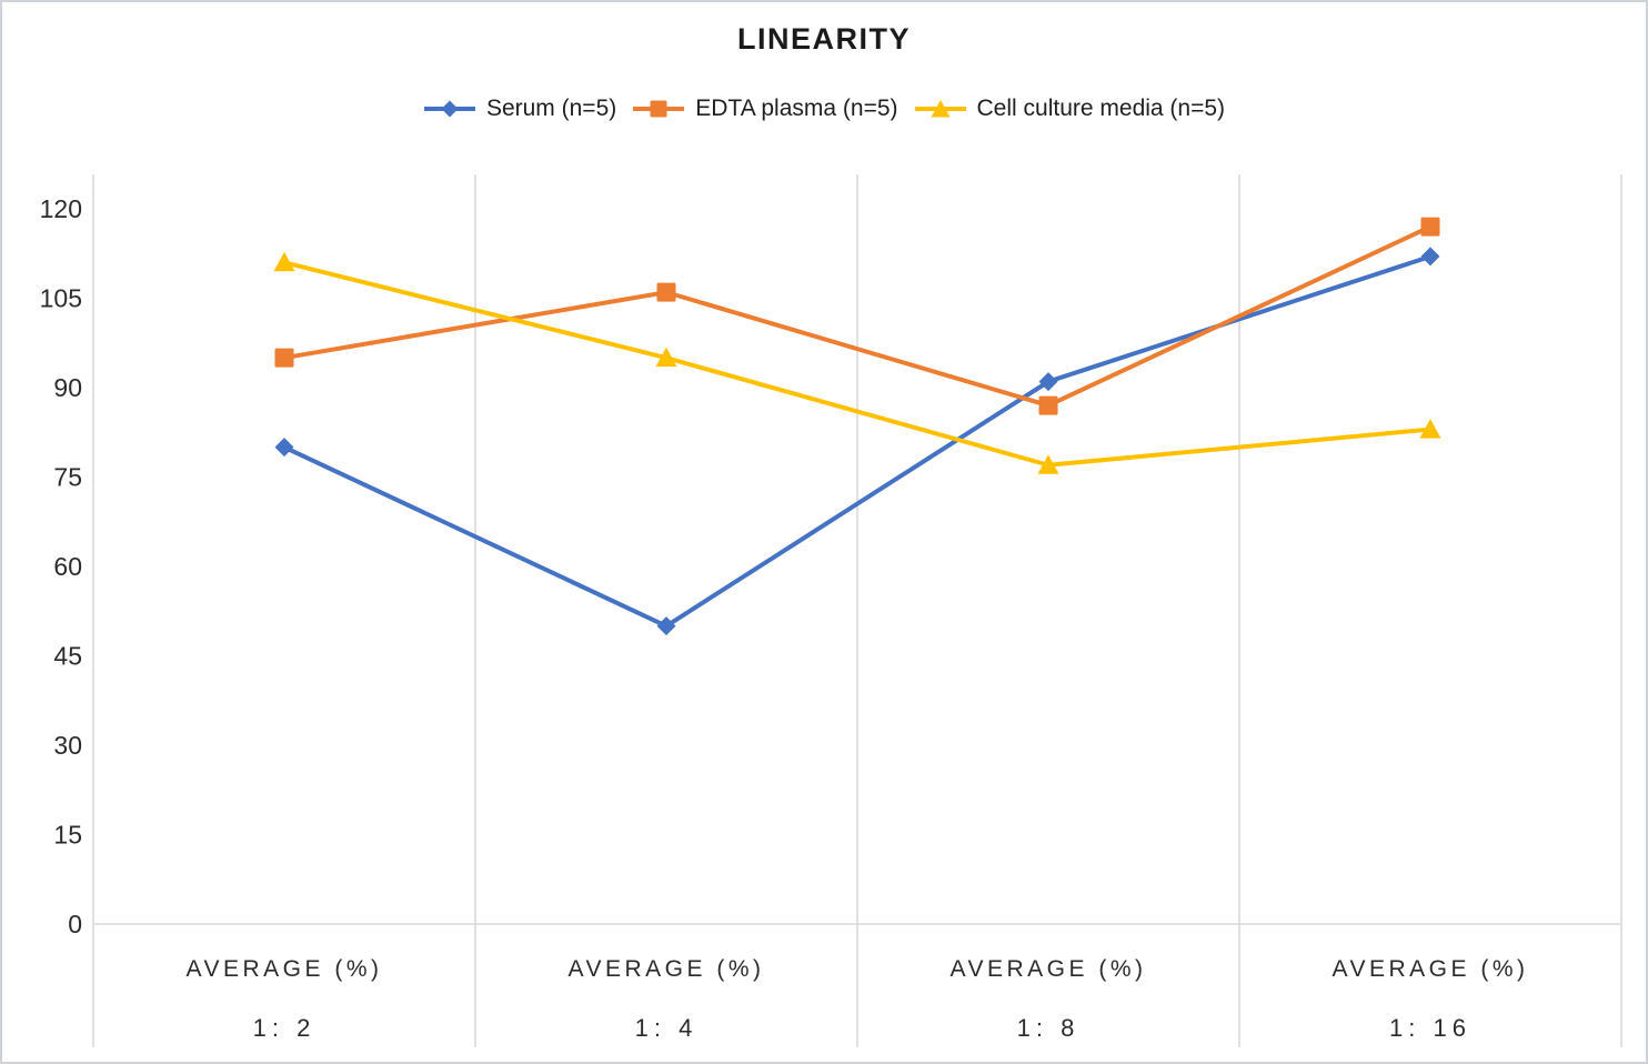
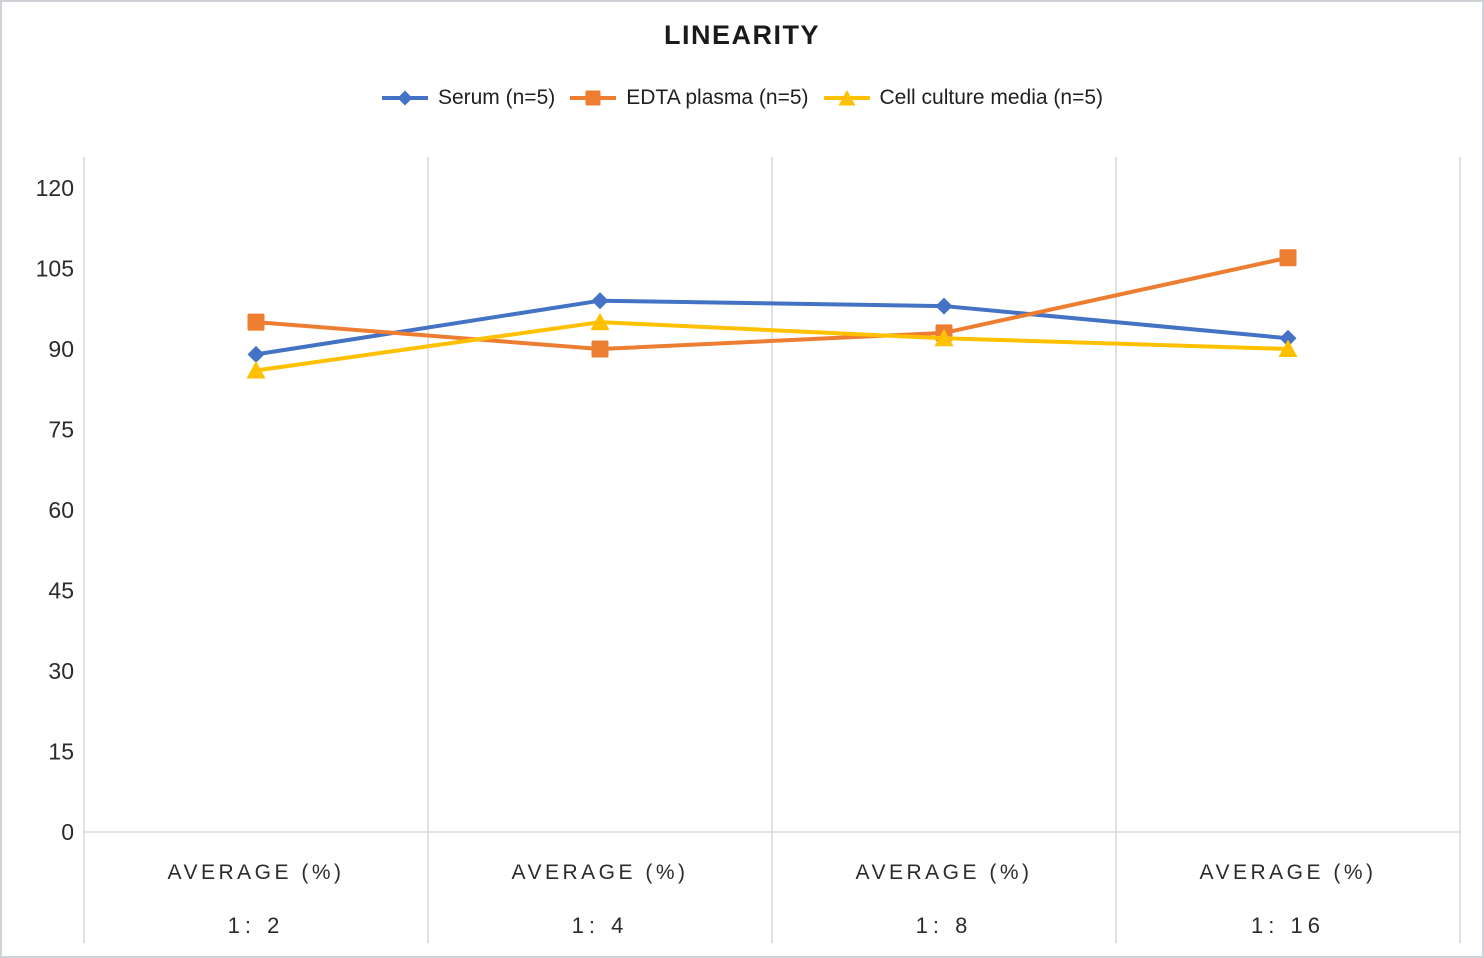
Serum (n=5)/1: 2: 80 -> 89
Cell culture media (n=5)/1: 2: 111 -> 86
Serum (n=5)/1: 4: 50 -> 99
EDTA plasma (n=5)/1: 4: 106 -> 90
Serum (n=5)/1: 8: 91 -> 98
EDTA plasma (n=5)/1: 8: 87 -> 93
Cell culture media (n=5)/1: 8: 77 -> 92
Serum (n=5)/1: 16: 112 -> 92
EDTA plasma (n=5)/1: 16: 117 -> 107
Cell culture media (n=5)/1: 16: 83 -> 90
